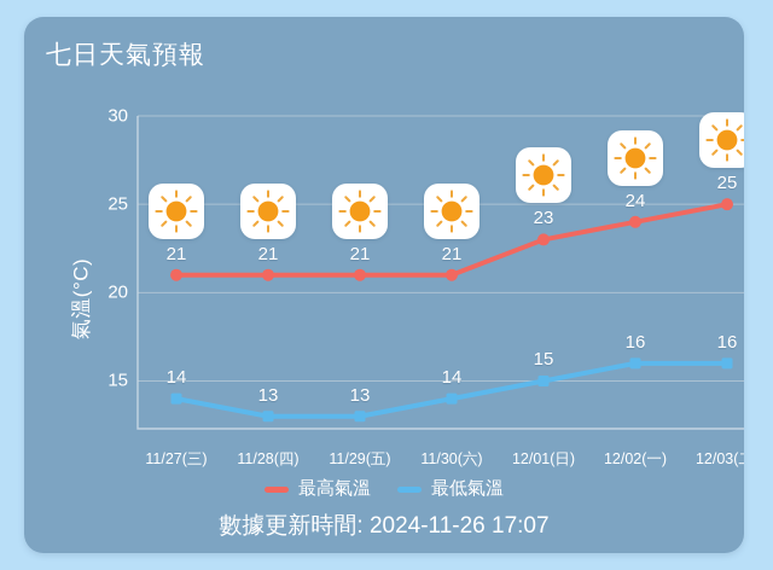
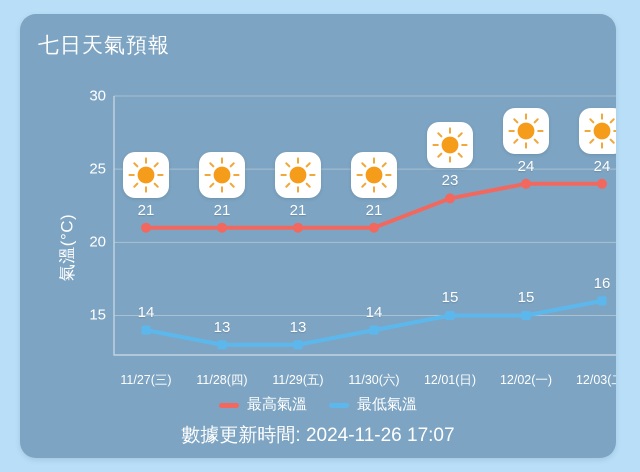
最低氣溫/12/02(一): 16 -> 15
最高氣溫/12/03(二): 25 -> 24
